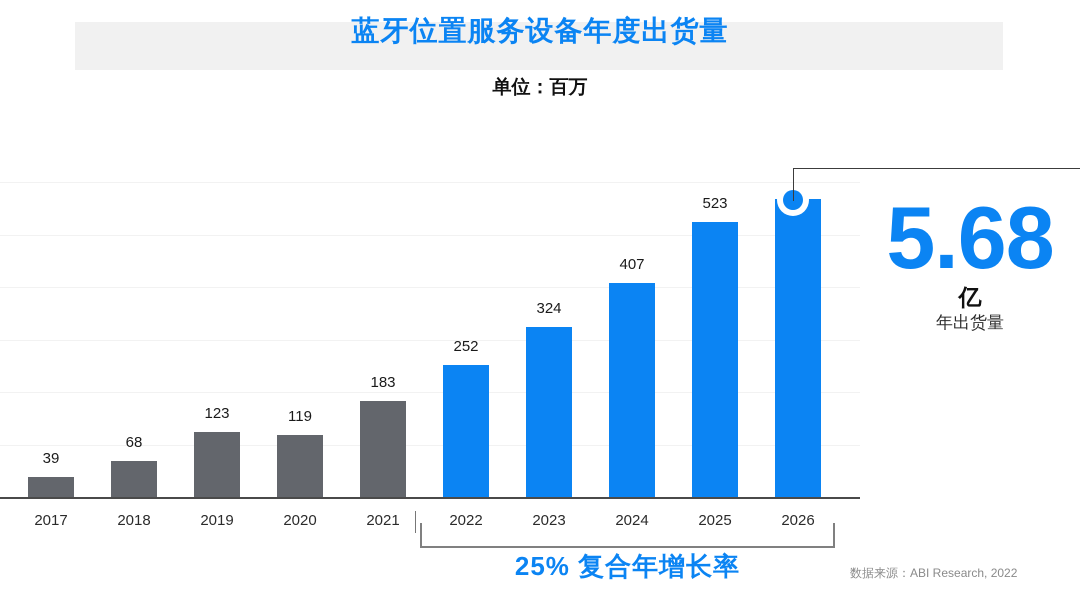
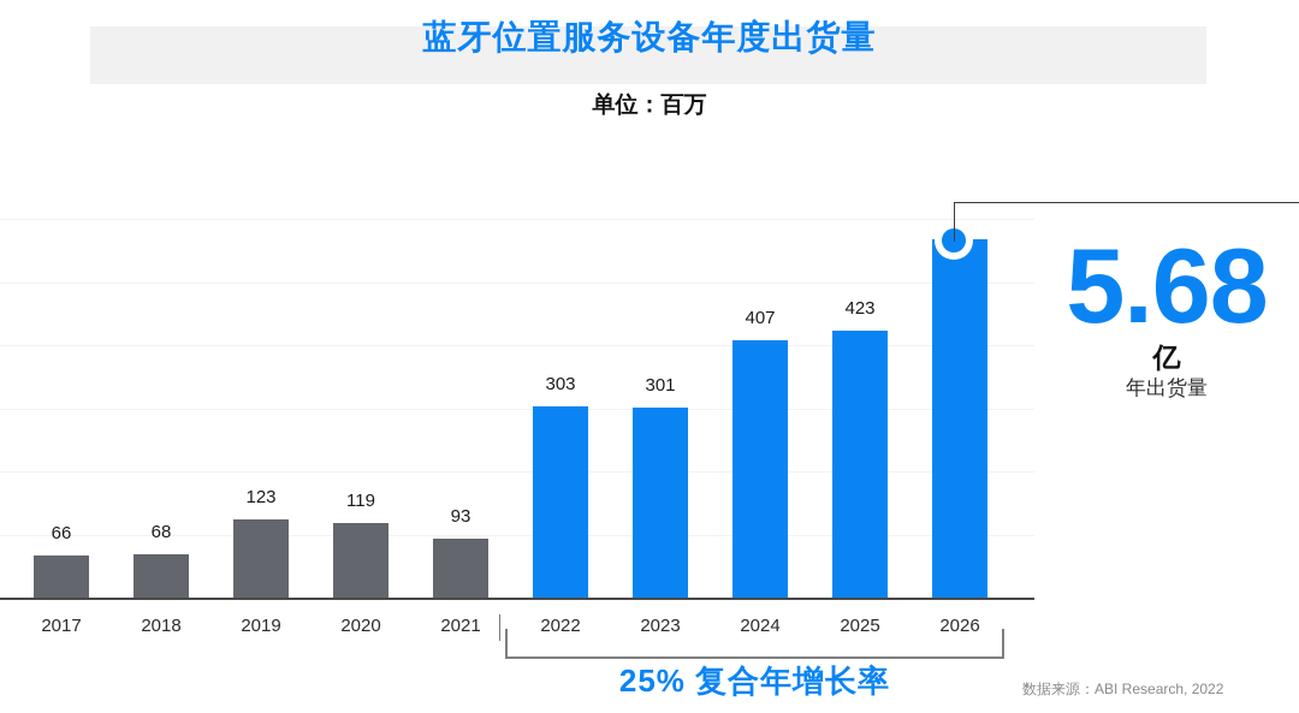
2017: 39 -> 66
2021: 183 -> 93
2022: 252 -> 303
2023: 324 -> 301
2025: 523 -> 423
